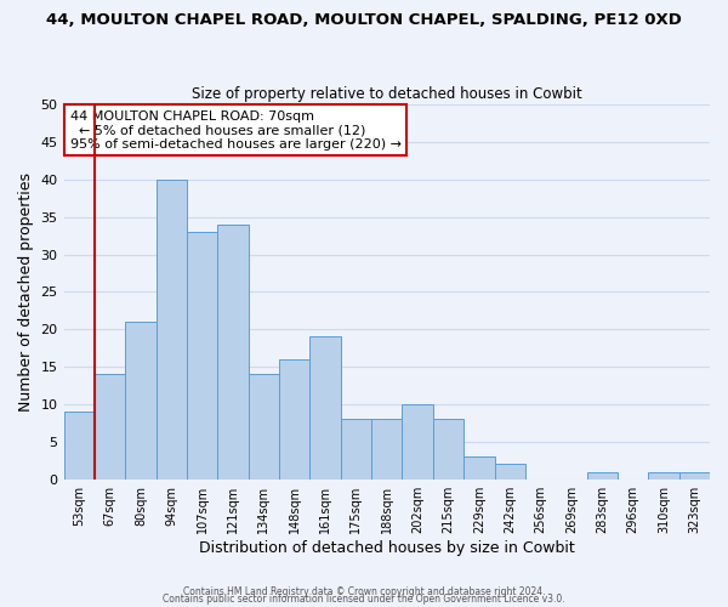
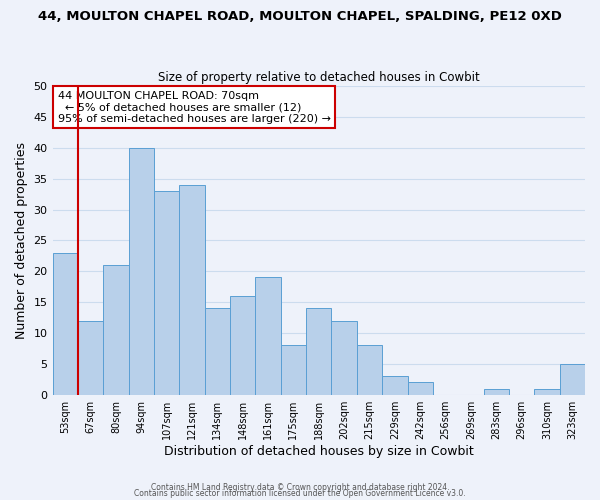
53sqm: 9 -> 23
67sqm: 14 -> 12
188sqm: 8 -> 14
202sqm: 10 -> 12
323sqm: 1 -> 5
